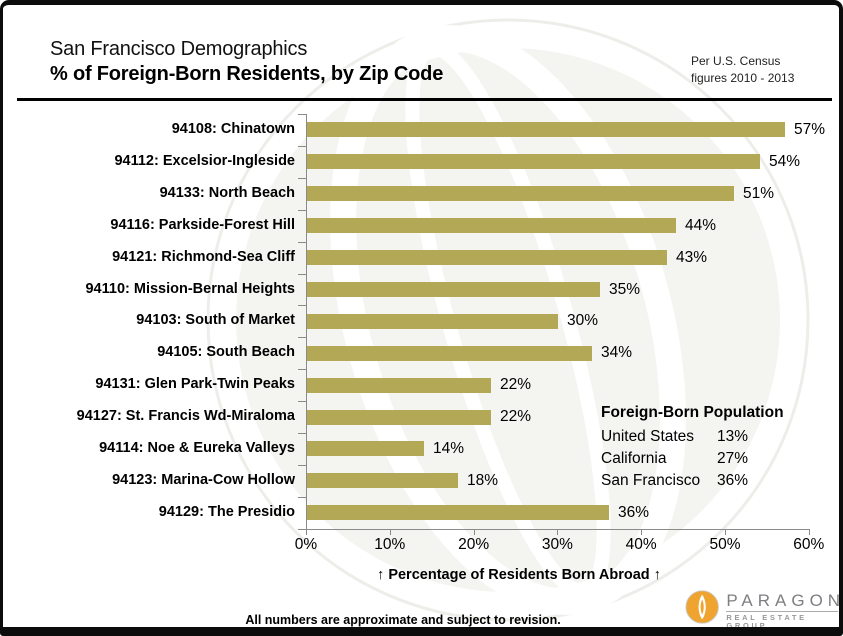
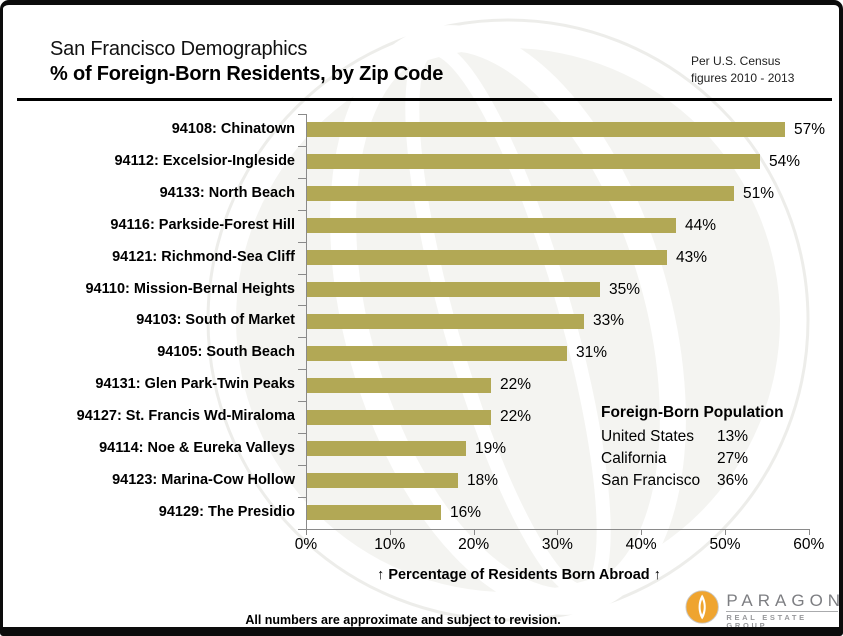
94103: South of Market: 30% -> 33%
94105: South Beach: 34% -> 31%
94114: Noe & Eureka Valleys: 14% -> 19%
94129: The Presidio: 36% -> 16%
